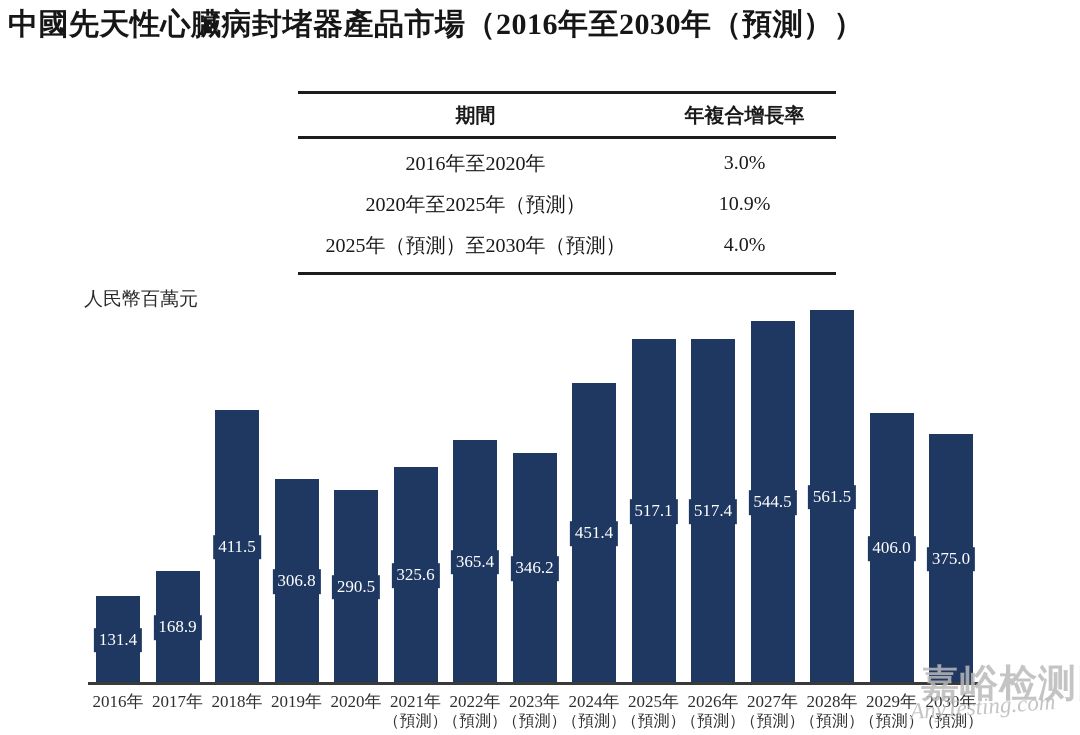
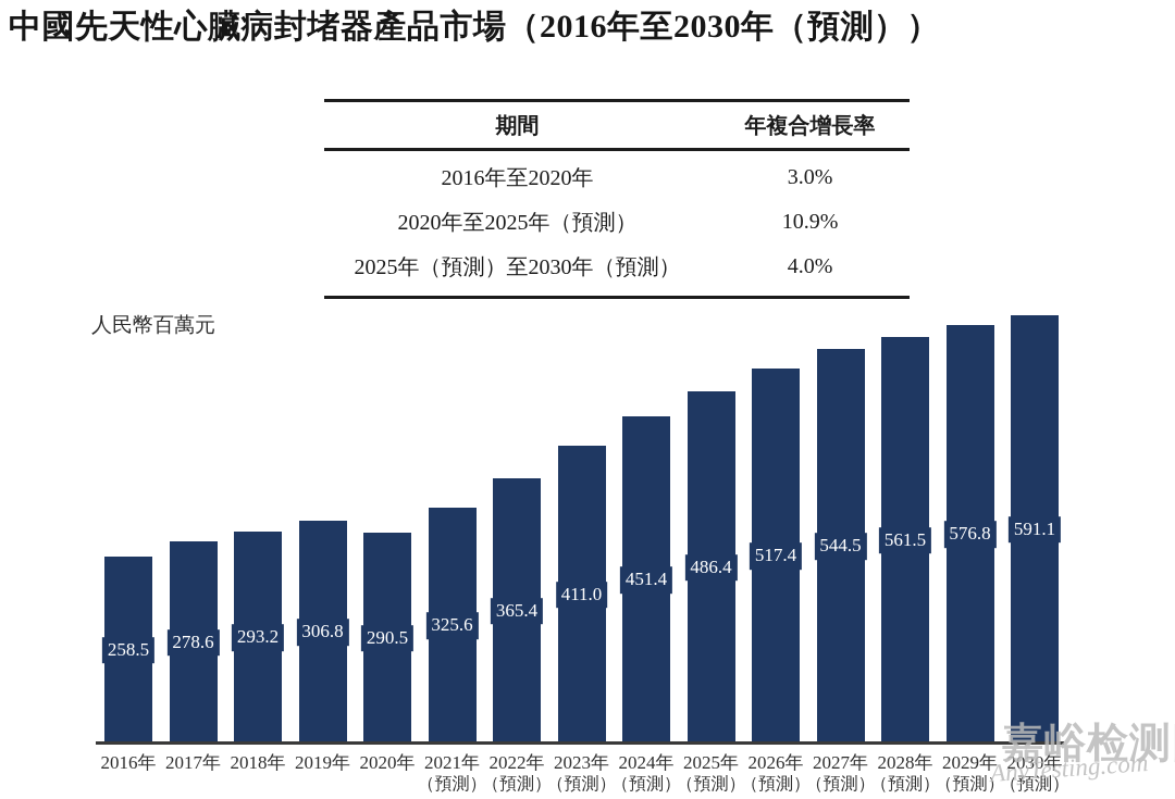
2016年: 131.4 -> 258.5
2017年: 168.9 -> 278.6
2018年: 411.5 -> 293.2
2023年: 346.2 -> 411.0
2025年: 517.1 -> 486.4
2029年: 406.0 -> 576.8
2030年: 375.0 -> 591.1
